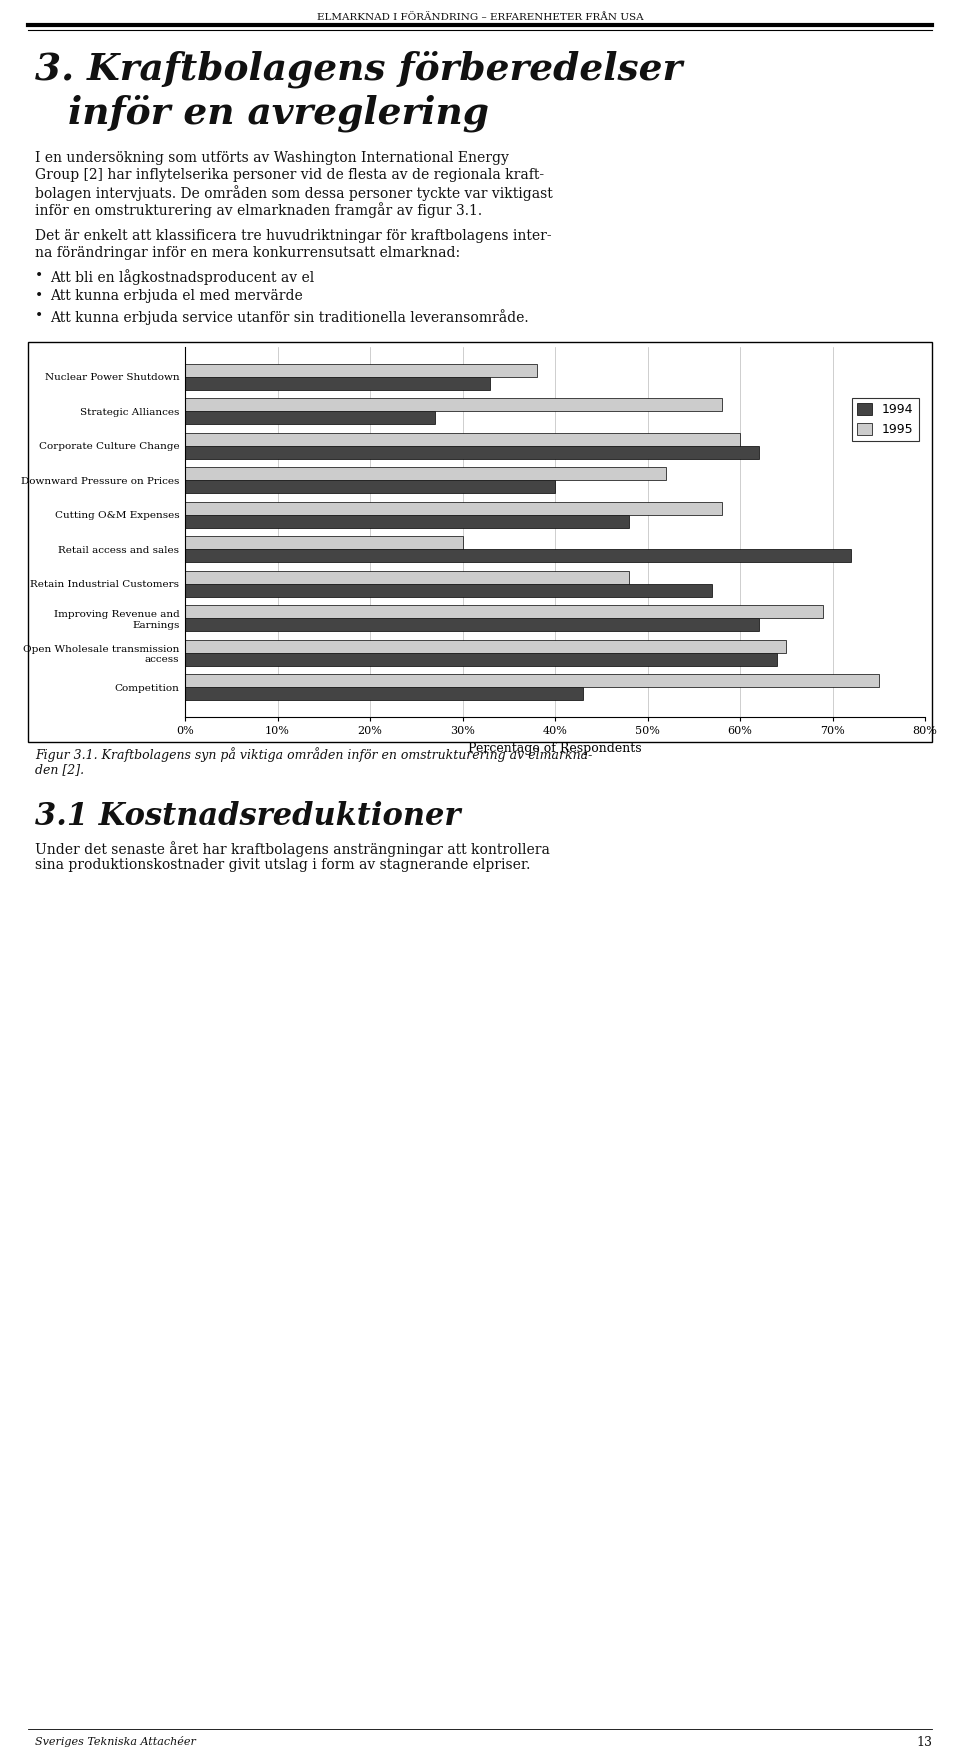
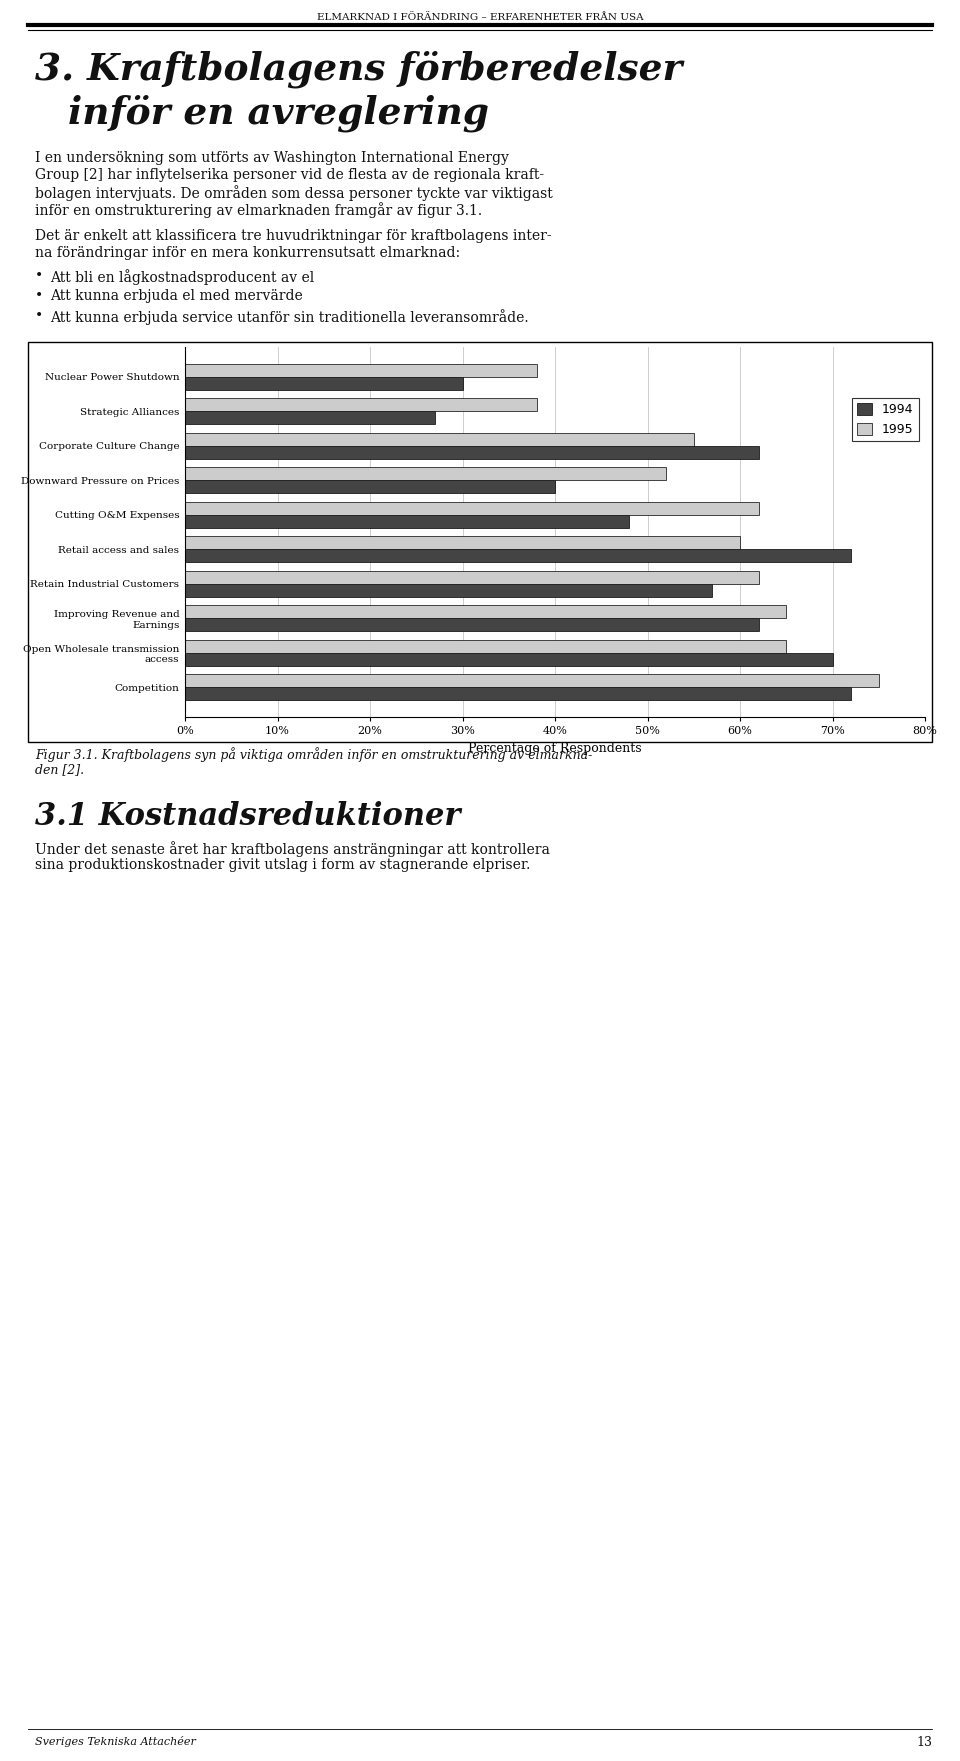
1994/Nuclear Power Shutdown: 33% -> 30%
1995/Strategic Alliances: 58% -> 38%
1995/Corporate Culture Change: 60% -> 55%
1995/Cutting O&M Expenses: 58% -> 62%
1995/Retail access and sales: 30% -> 60%
1995/Retain Industrial Customers: 48% -> 62%
1995/Improving Revenue and Earnings: 69% -> 65%
1994/Open Wholesale transmission access: 64% -> 70%
1994/Competition: 43% -> 72%
